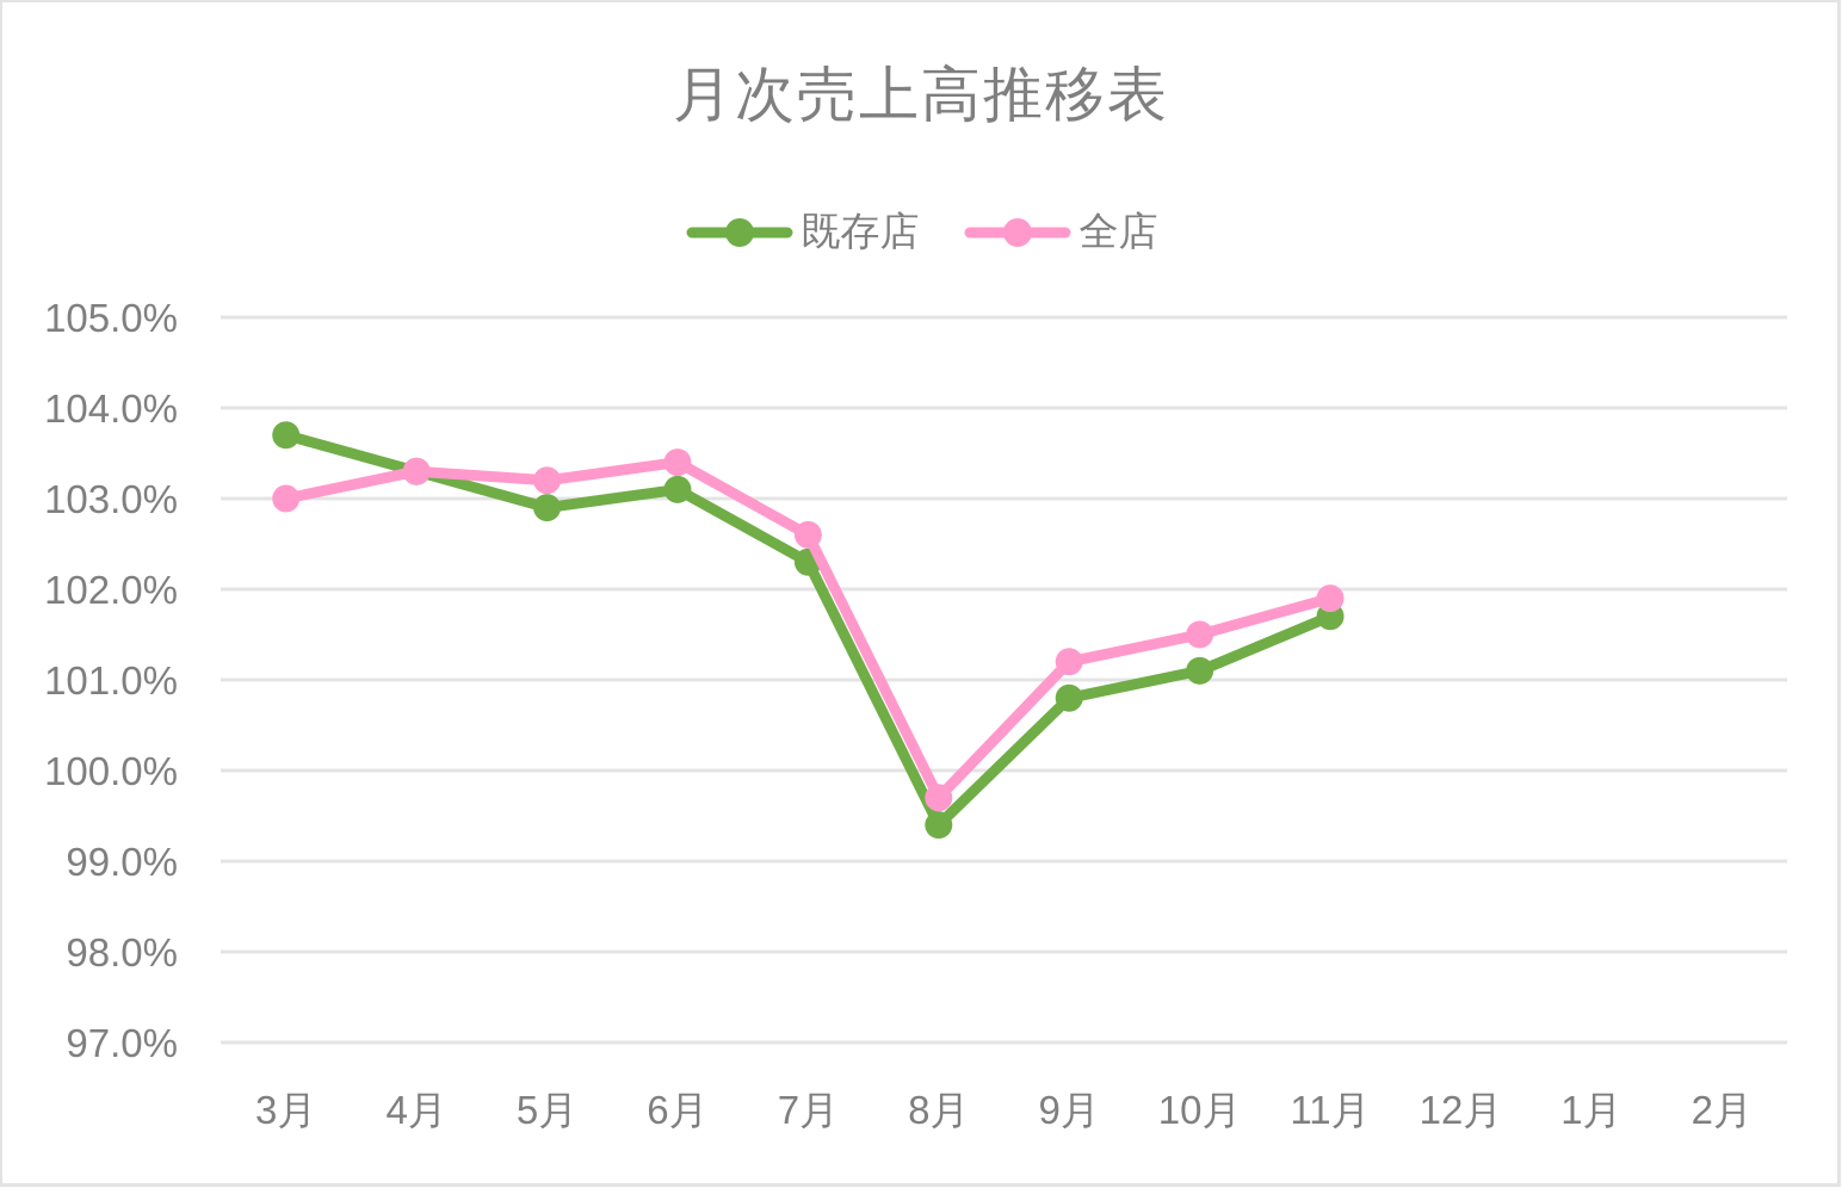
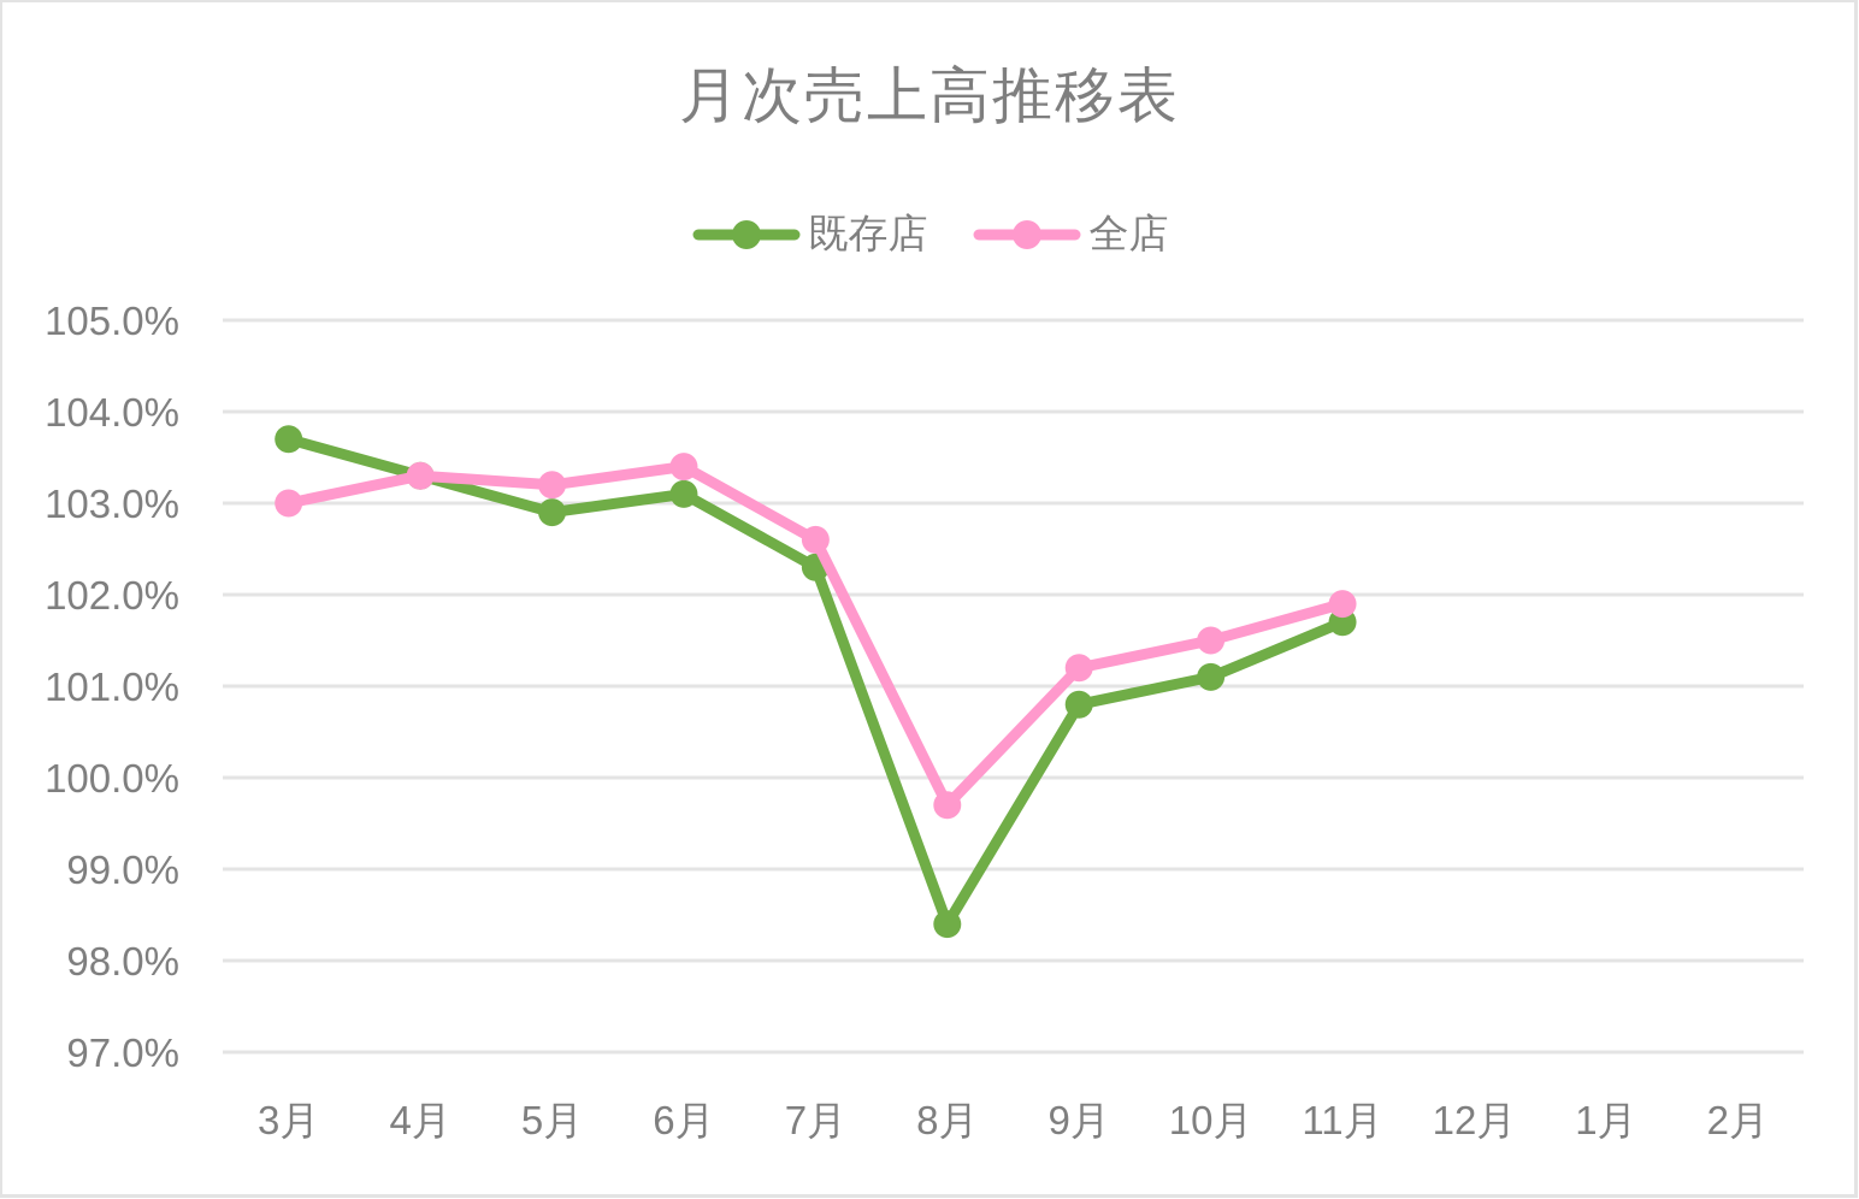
既存店/8月: 99.4% -> 98.4%
